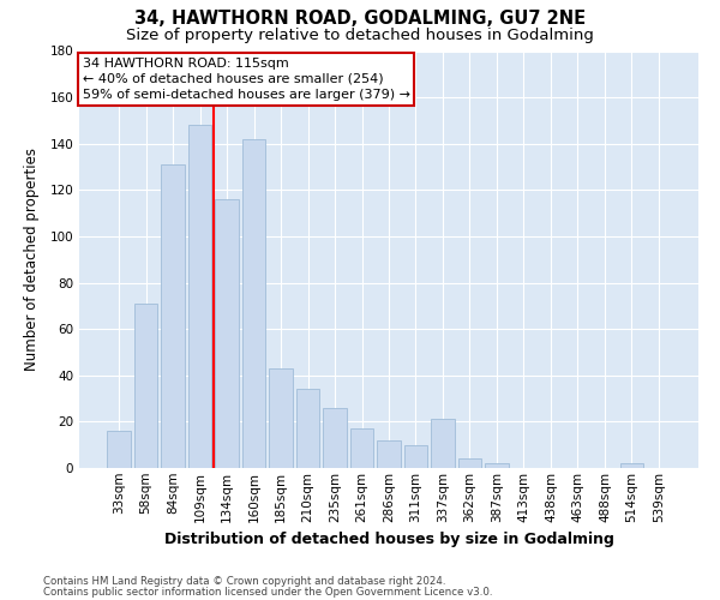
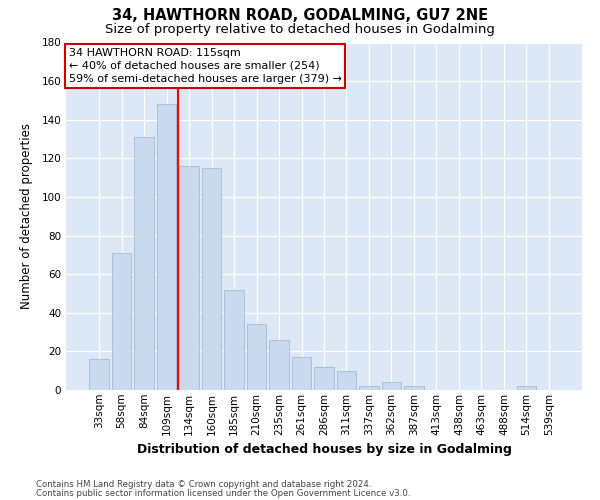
160sqm: 142 -> 115
185sqm: 43 -> 52
337sqm: 21 -> 2
